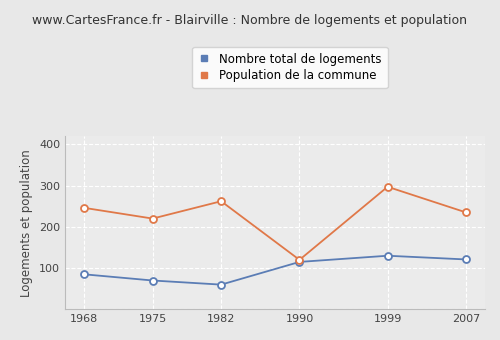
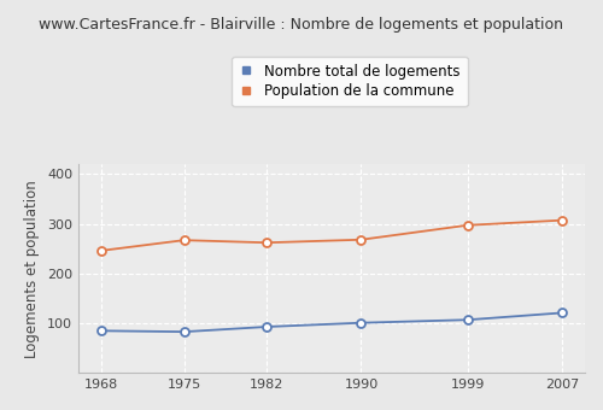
Nombre total de logements/1975: 70 -> 83
Population de la commune/1975: 220 -> 267
Nombre total de logements/1982: 60 -> 93
Nombre total de logements/1990: 115 -> 101
Population de la commune/1990: 120 -> 268
Nombre total de logements/1999: 130 -> 107
Population de la commune/2007: 235 -> 307
